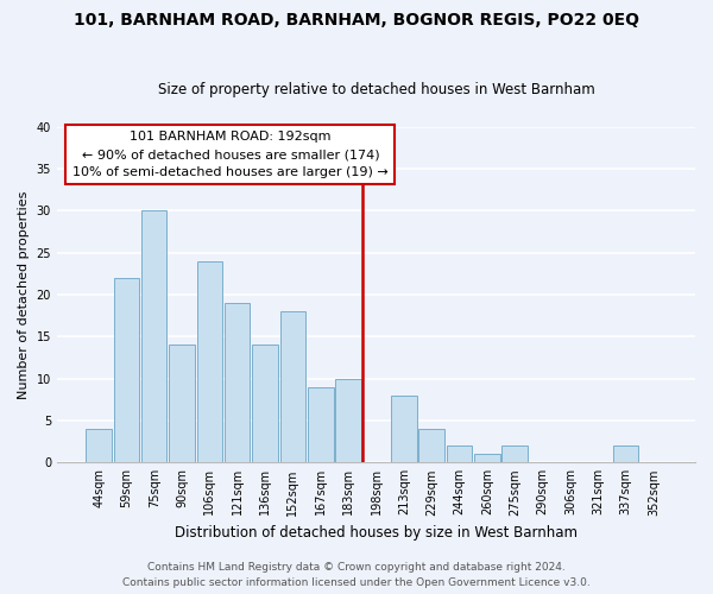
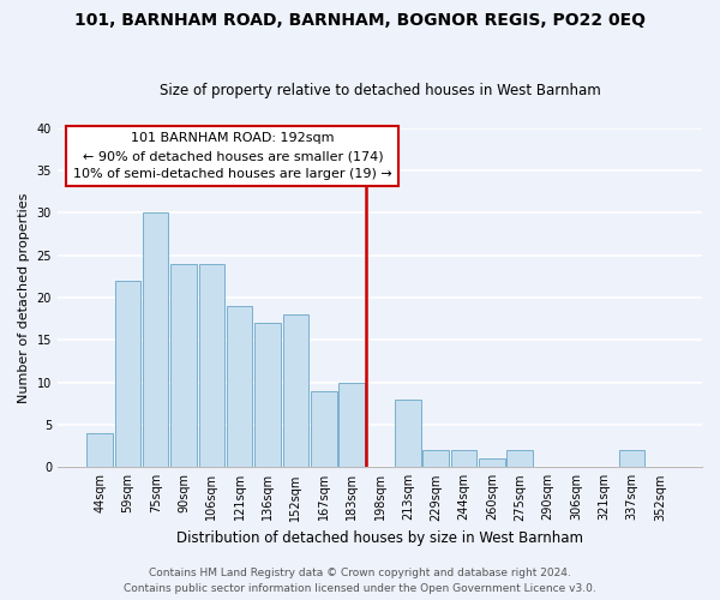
90sqm: 14 -> 24
136sqm: 14 -> 17
229sqm: 4 -> 2
